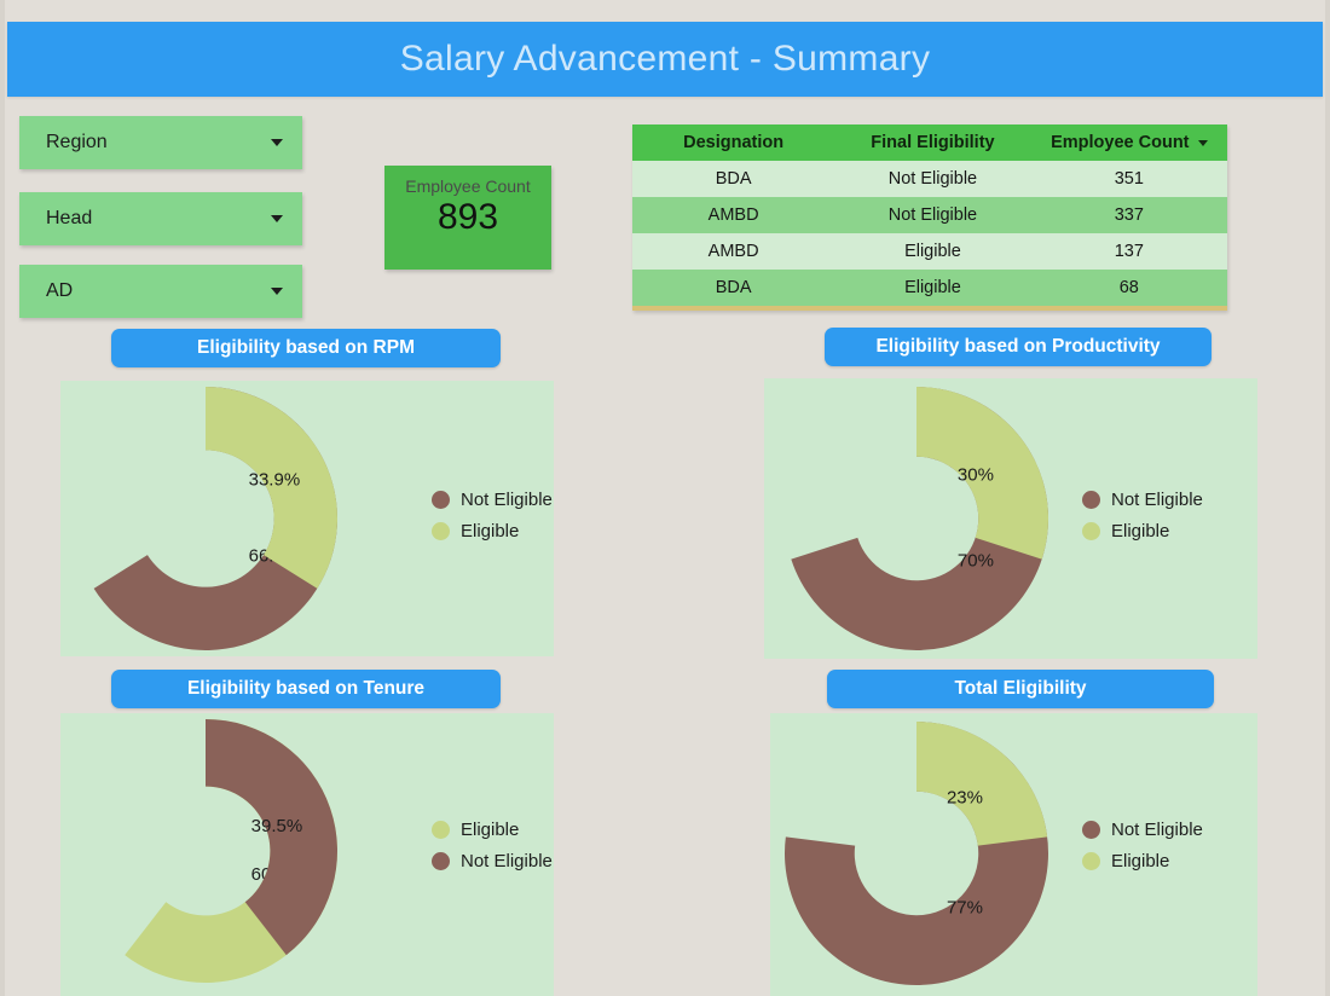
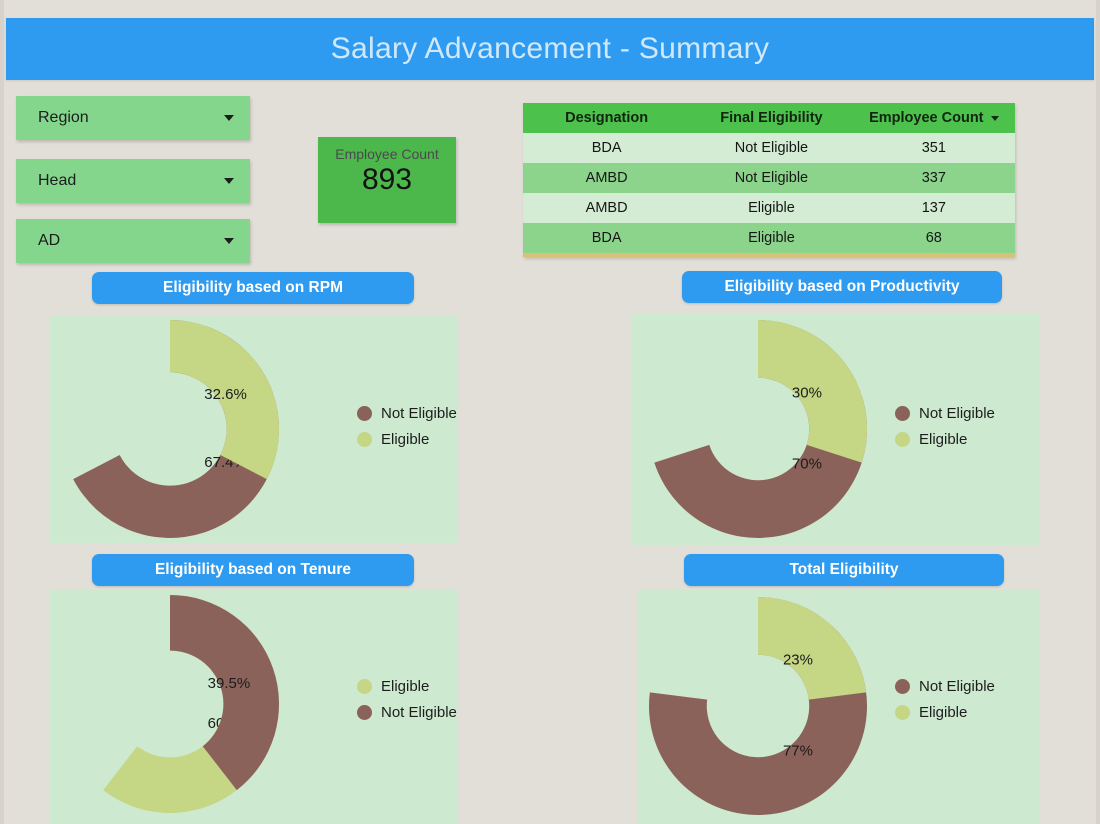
Eligibility based on RPM/Not Eligible: 66.1% -> 67.4%
Eligibility based on RPM/Eligible: 33.9% -> 32.6%
